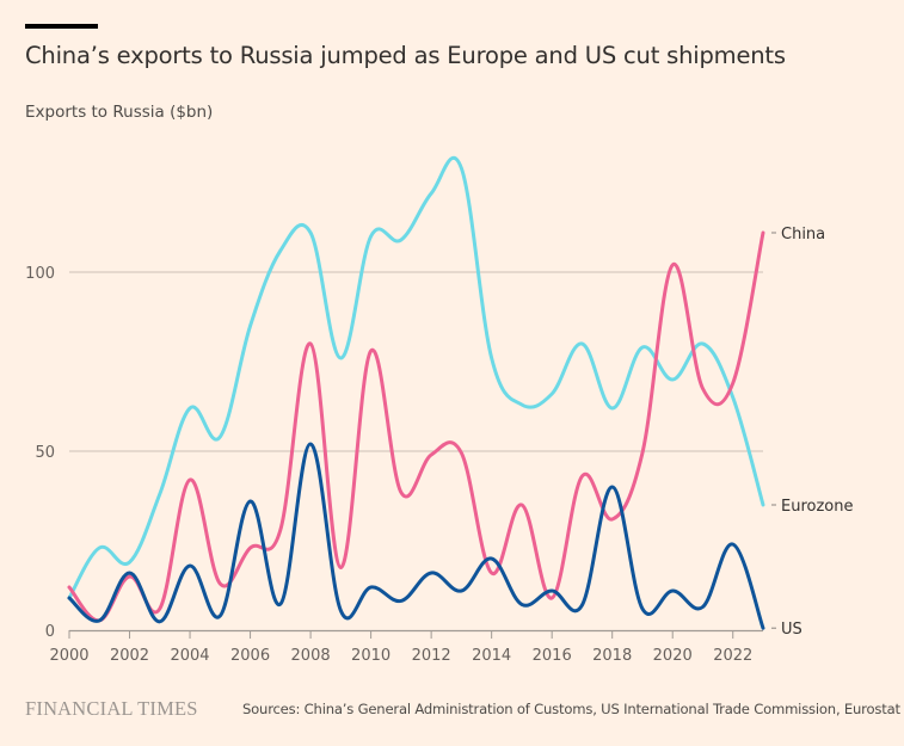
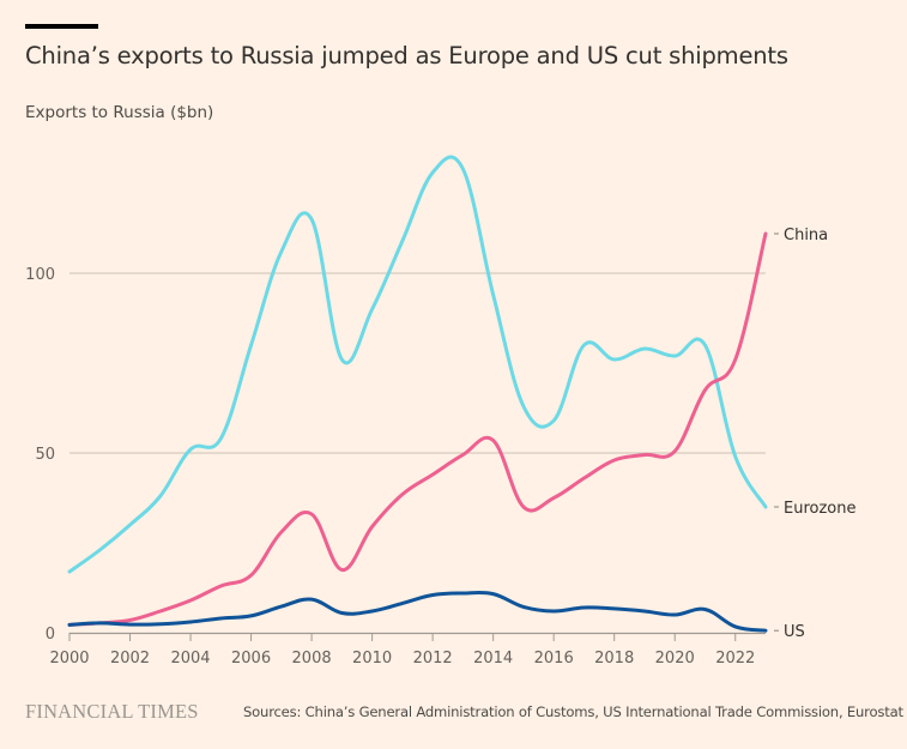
Eurozone/2000: 9 -> 17
China/2000: 12 -> 2
US/2000: 9 -> 2
Eurozone/2002: 19 -> 30
China/2002: 15 -> 4
US/2002: 16 -> 2
Eurozone/2004: 62 -> 51
China/2004: 42 -> 9
US/2004: 18 -> 3
Eurozone/2006: 85 -> 80
China/2006: 23 -> 16
US/2006: 36 -> 5
Eurozone/2008: 111 -> 115
China/2008: 80 -> 33
US/2008: 52 -> 9
Eurozone/2010: 110 -> 90
China/2010: 78 -> 30
US/2010: 12 -> 6
Eurozone/2012: 122 -> 128
China/2012: 49 -> 44
US/2012: 16 -> 10
Eurozone/2014: 76 -> 94
China/2014: 16 -> 54
US/2014: 20 -> 11
Eurozone/2016: 66 -> 59
China/2016: 9 -> 38
US/2016: 11 -> 6
Eurozone/2018: 62 -> 76
China/2018: 31 -> 48
US/2018: 40 -> 7
Eurozone/2020: 70 -> 77
China/2020: 102 -> 50
US/2020: 11 -> 5
Eurozone/2022: 65 -> 49
China/2022: 69 -> 76
US/2022: 24 -> 2
